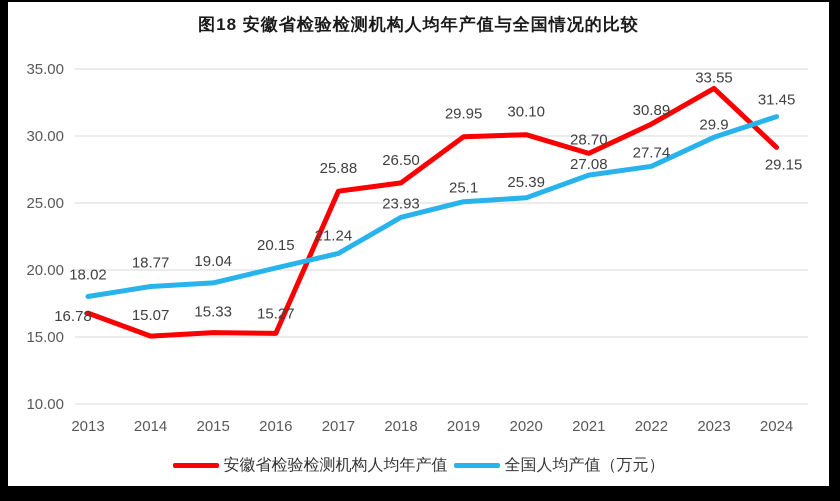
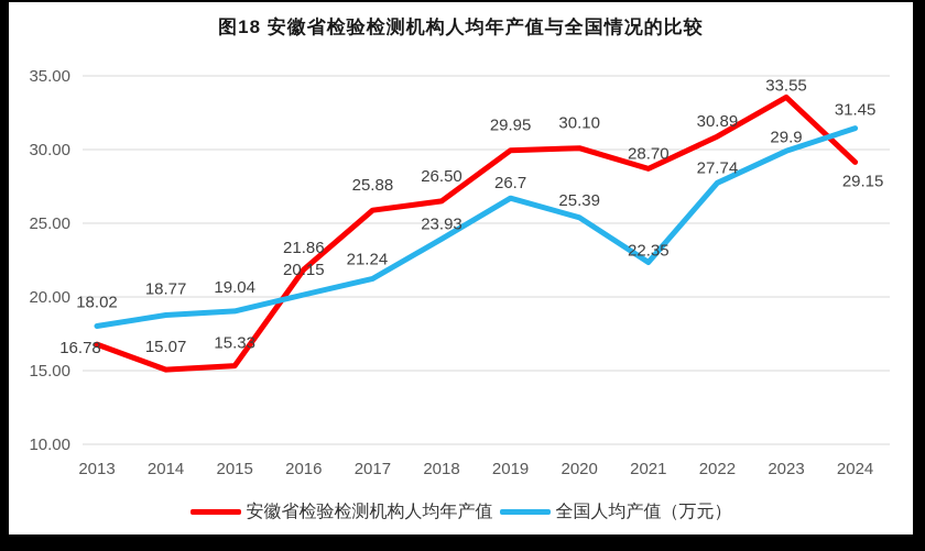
安徽省检验检测机构人均年产值/2016: 15.27 -> 21.86
全国人均产值（万元）/2019: 25.1 -> 26.7
全国人均产值（万元）/2021: 27.08 -> 22.35
